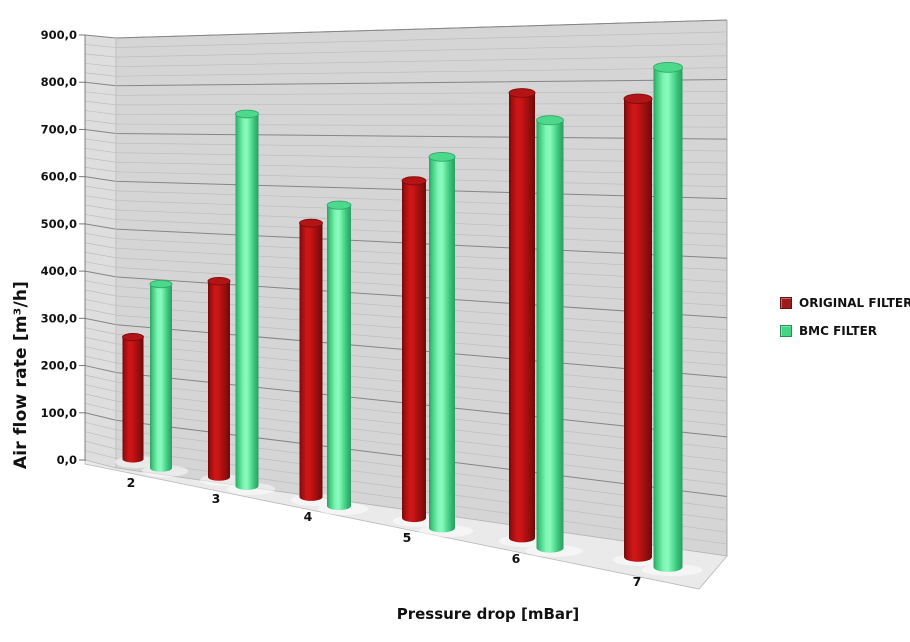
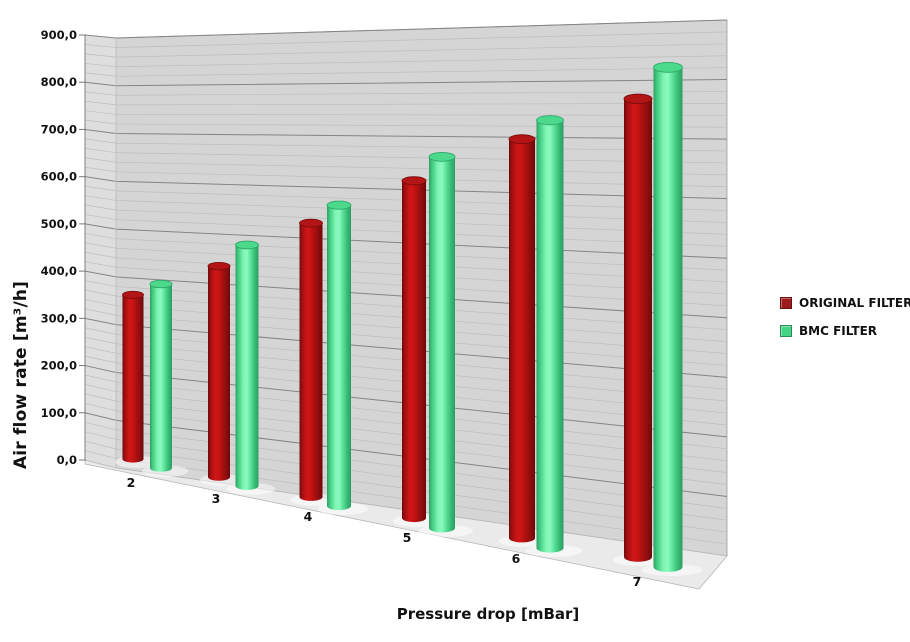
ORIGINAL FILTER/2: 260 -> 350
ORIGINAL FILTER/3: 390 -> 420
BMC FILTER/3: 710 -> 460
ORIGINAL FILTER/6: 770 -> 690
